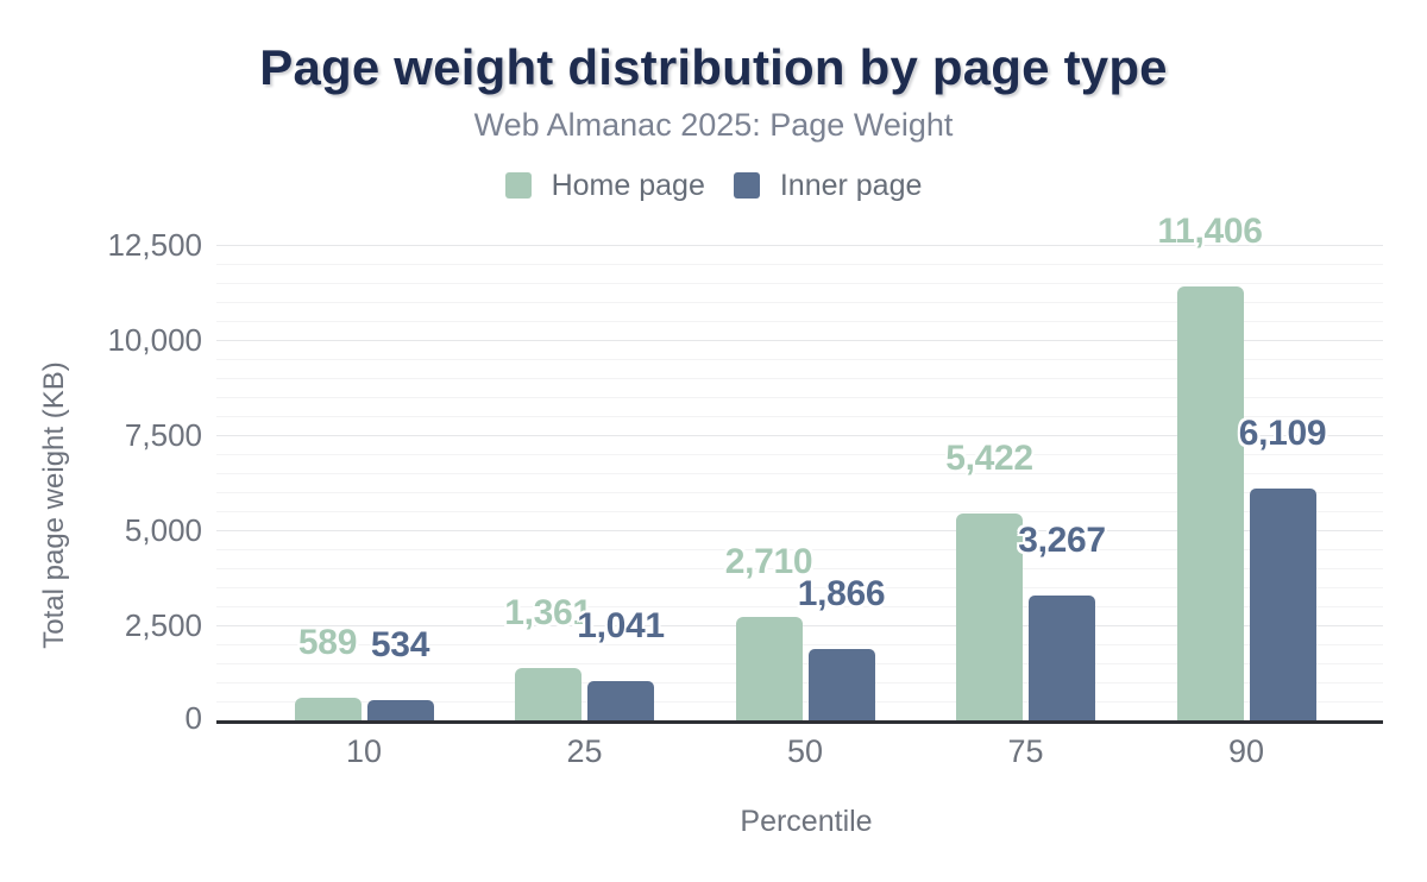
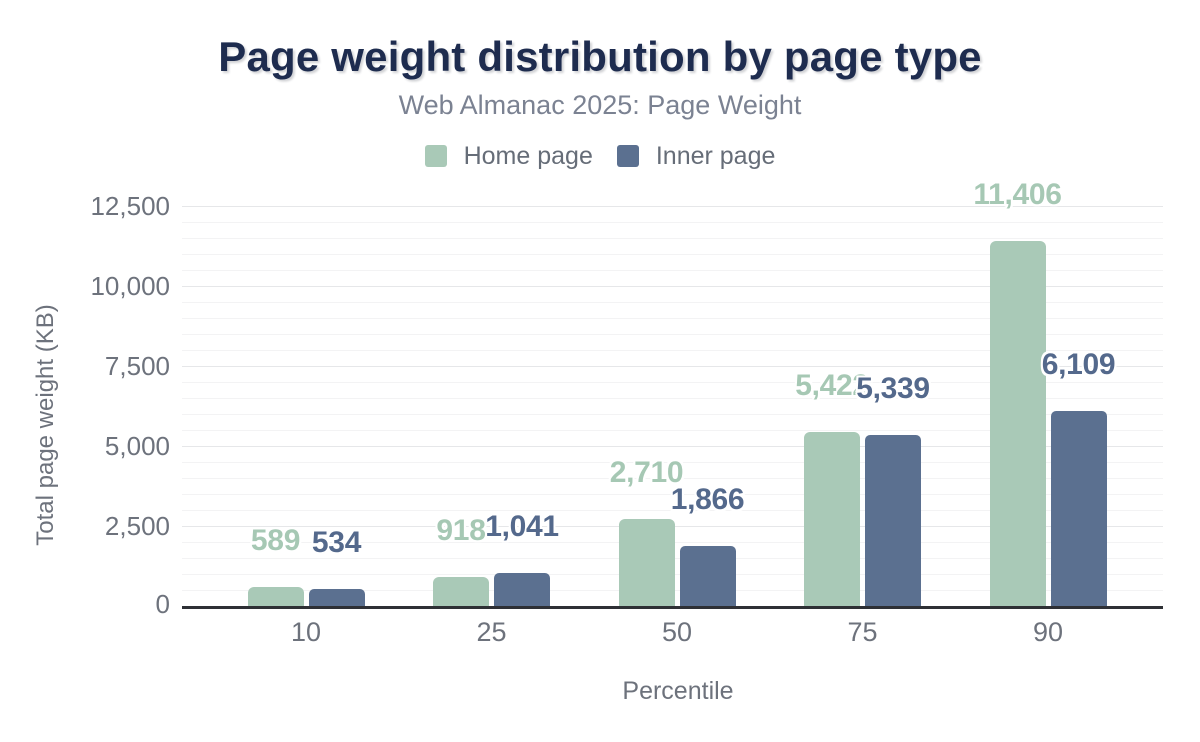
Home page/25: 1,361 -> 918
Inner page/75: 3,267 -> 5,339
